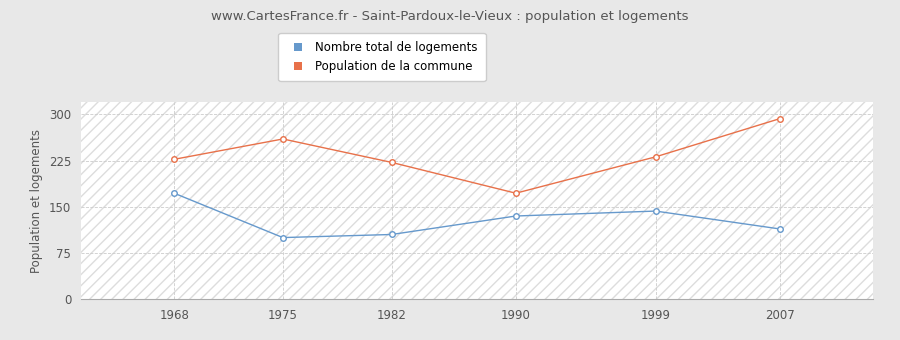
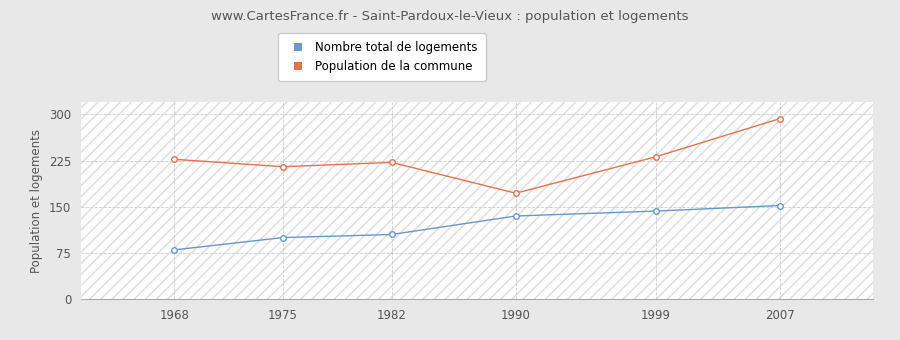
Nombre total de logements/1968: 172 -> 80
Population de la commune/1975: 260 -> 215
Nombre total de logements/2007: 114 -> 152
